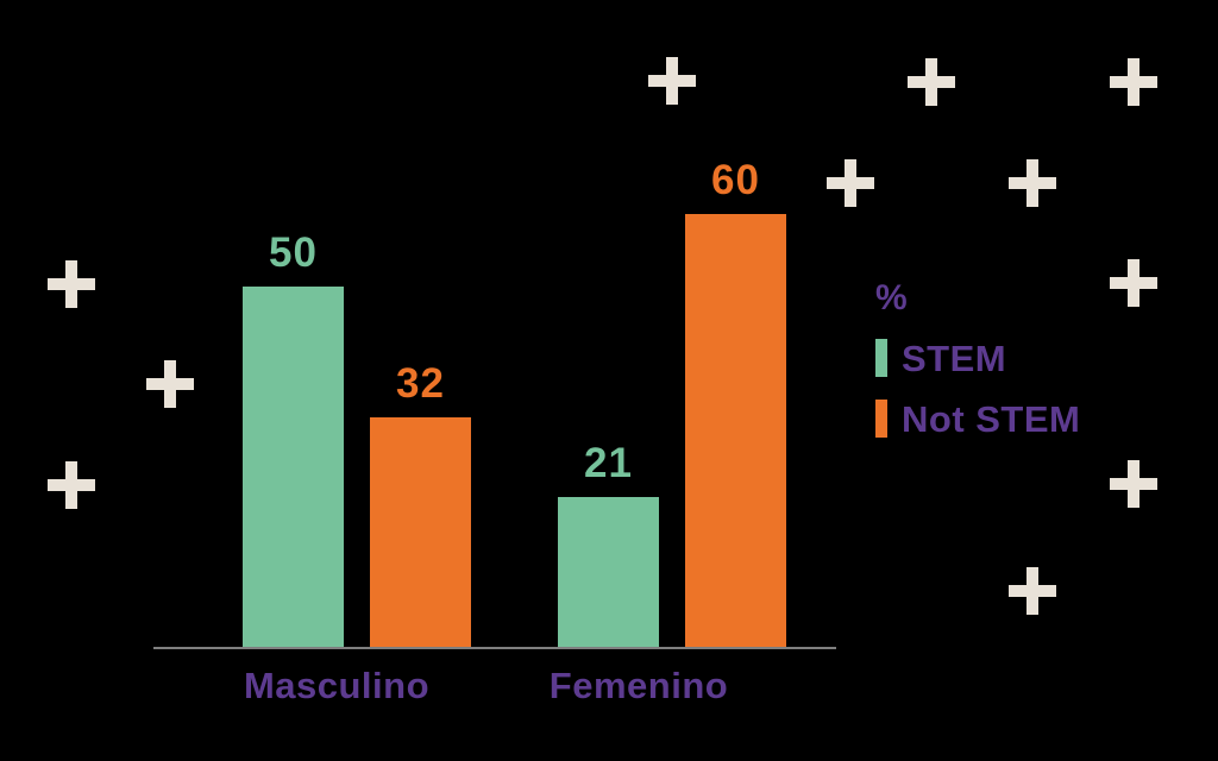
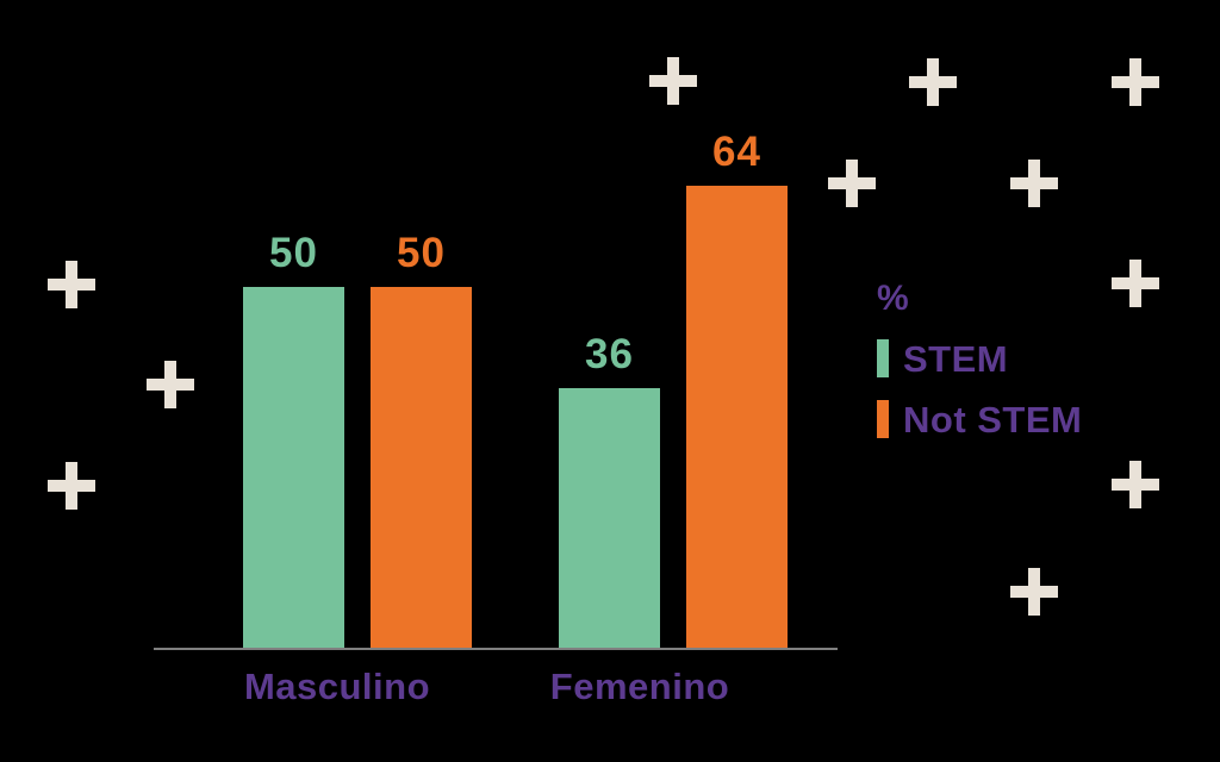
Not STEM/Masculino: 32 -> 50
STEM/Femenino: 21 -> 36
Not STEM/Femenino: 60 -> 64
